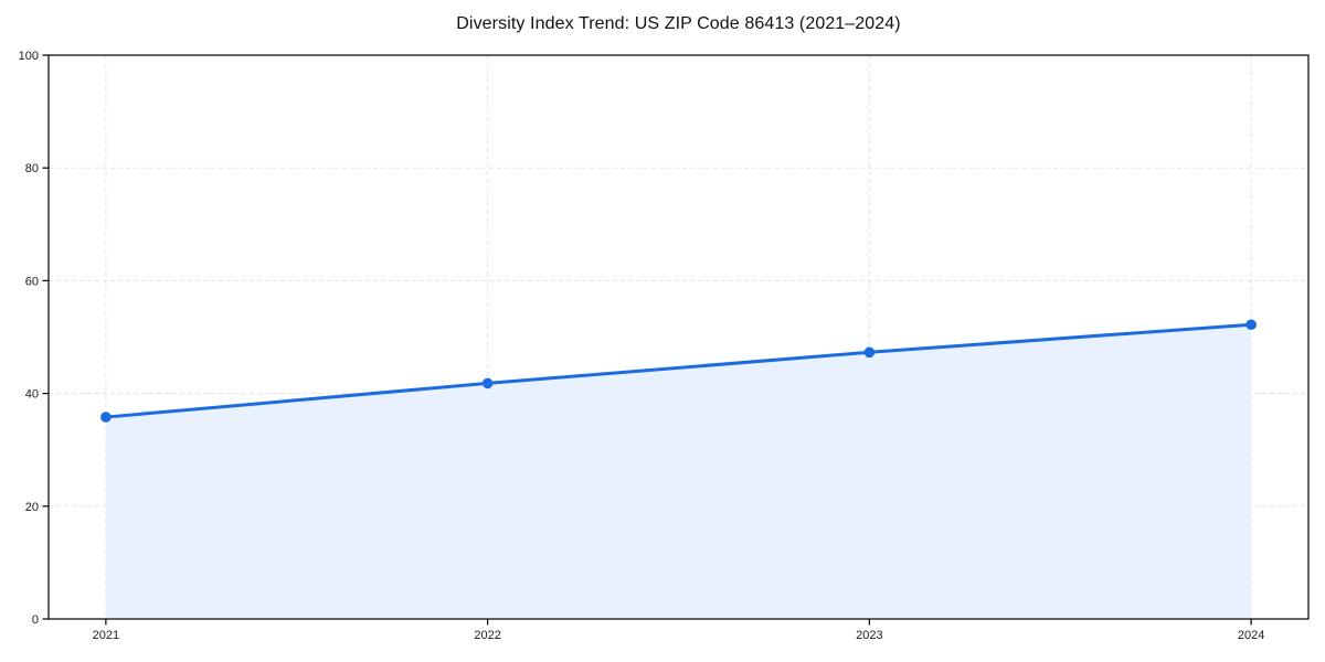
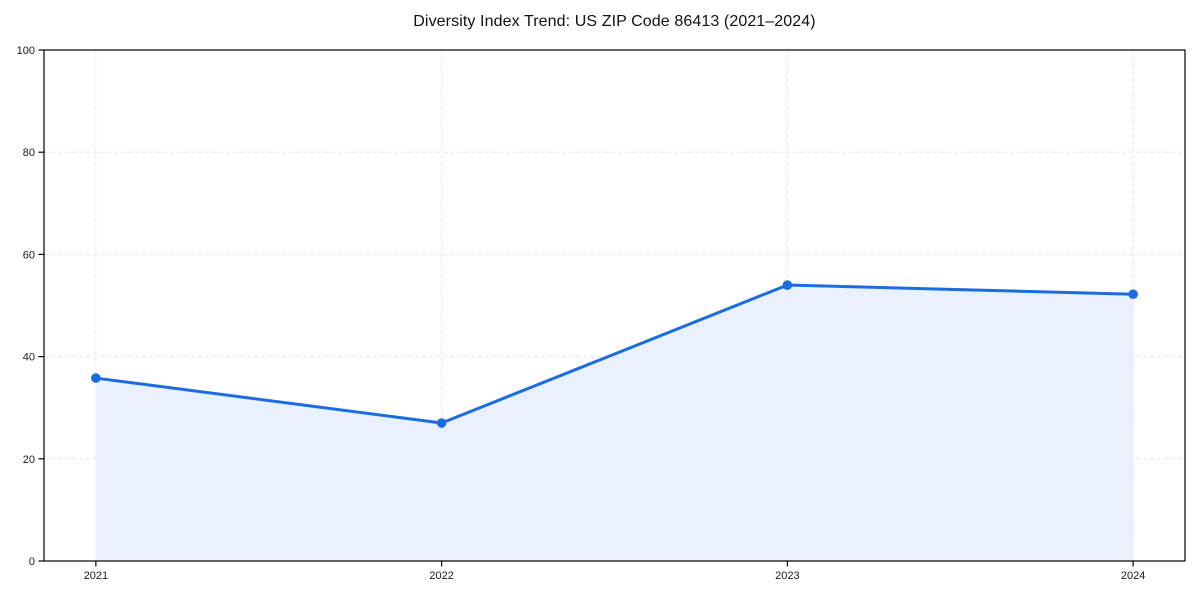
2022: 42 -> 27
2023: 47 -> 54
